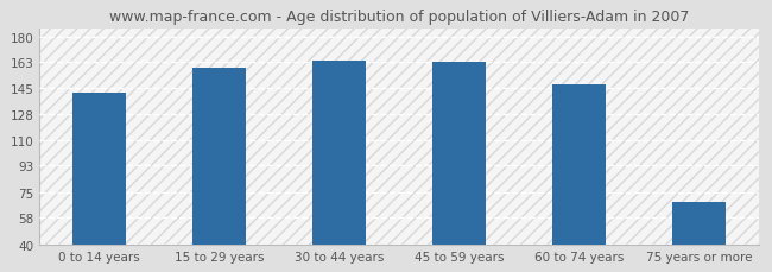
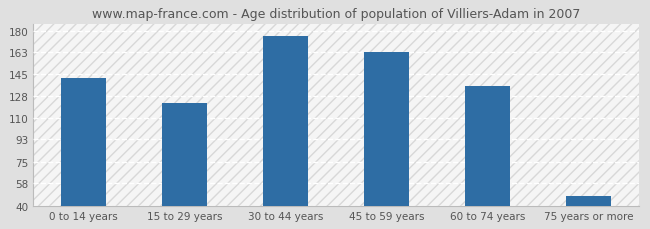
15 to 29 years: 159 -> 122
30 to 44 years: 164 -> 176
60 to 74 years: 148 -> 136
75 years or more: 69 -> 48
